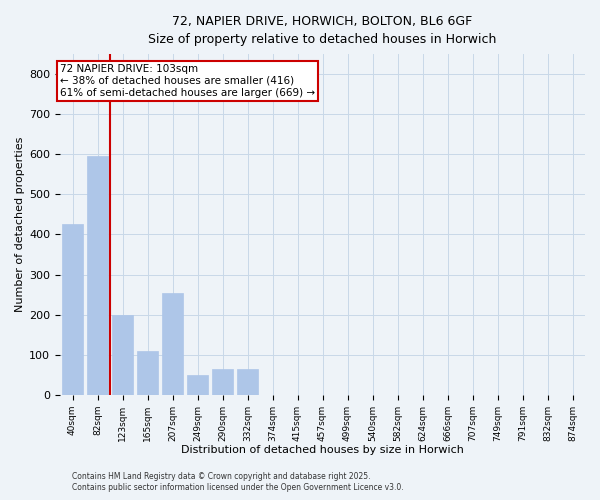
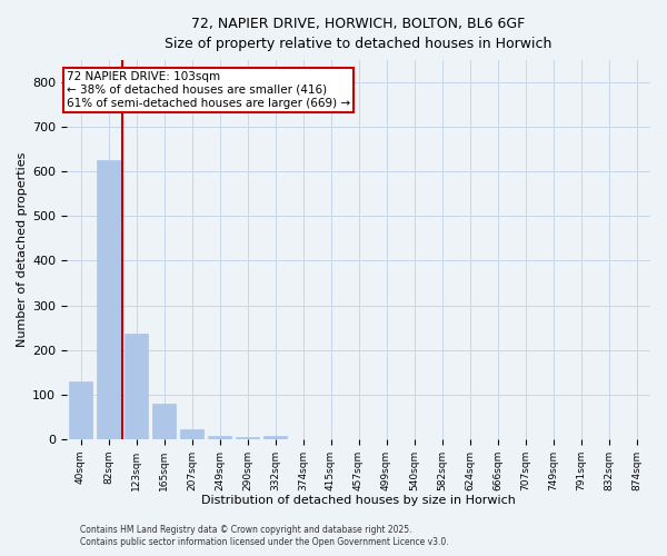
40sqm: 425 -> 130
82sqm: 595 -> 625
123sqm: 200 -> 237
165sqm: 110 -> 78
207sqm: 255 -> 22
249sqm: 50 -> 8
290sqm: 65 -> 5
332sqm: 65 -> 8
